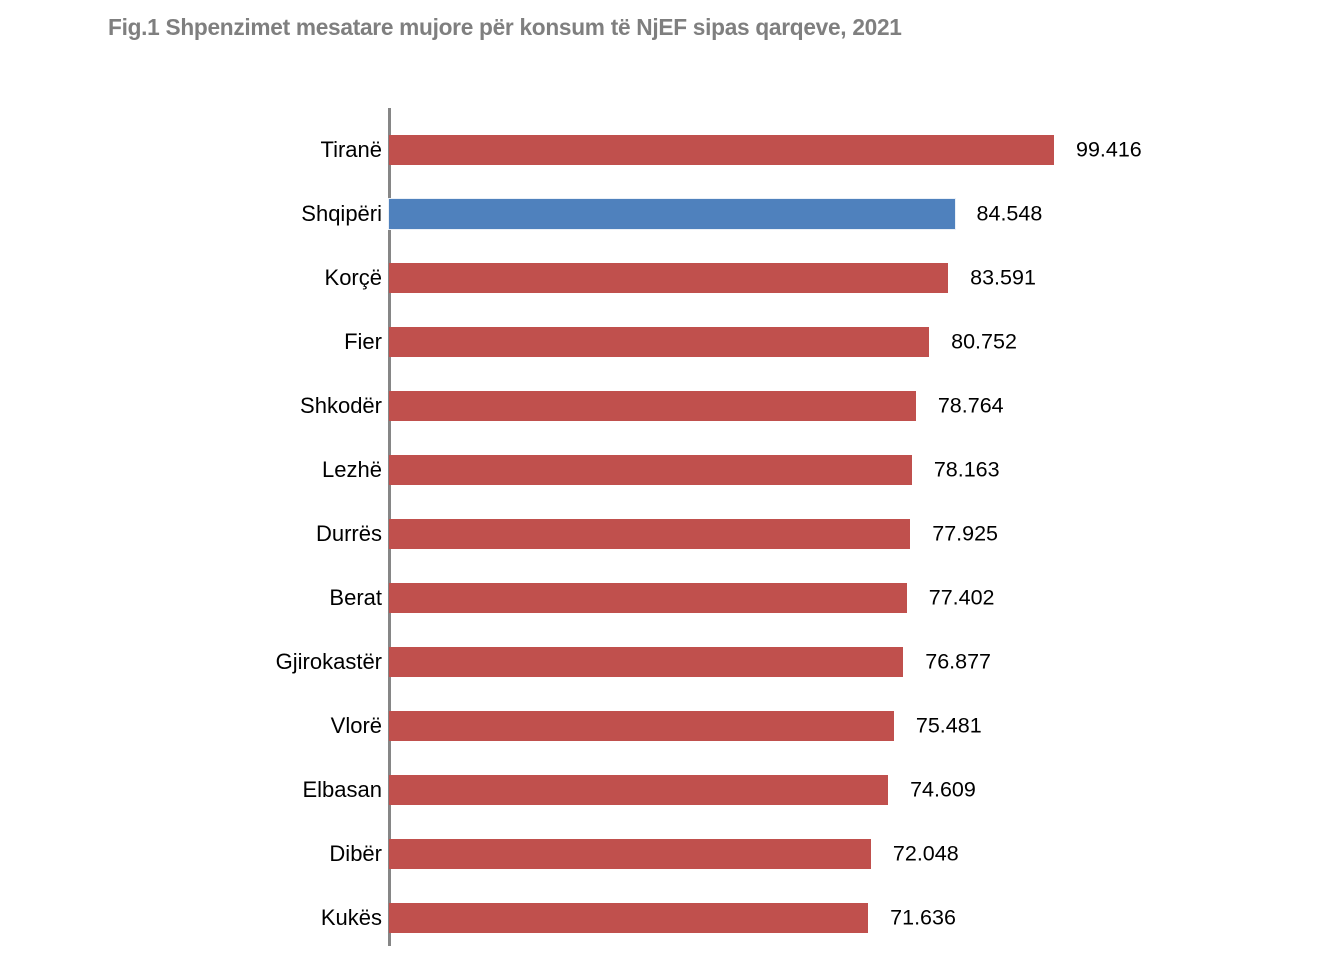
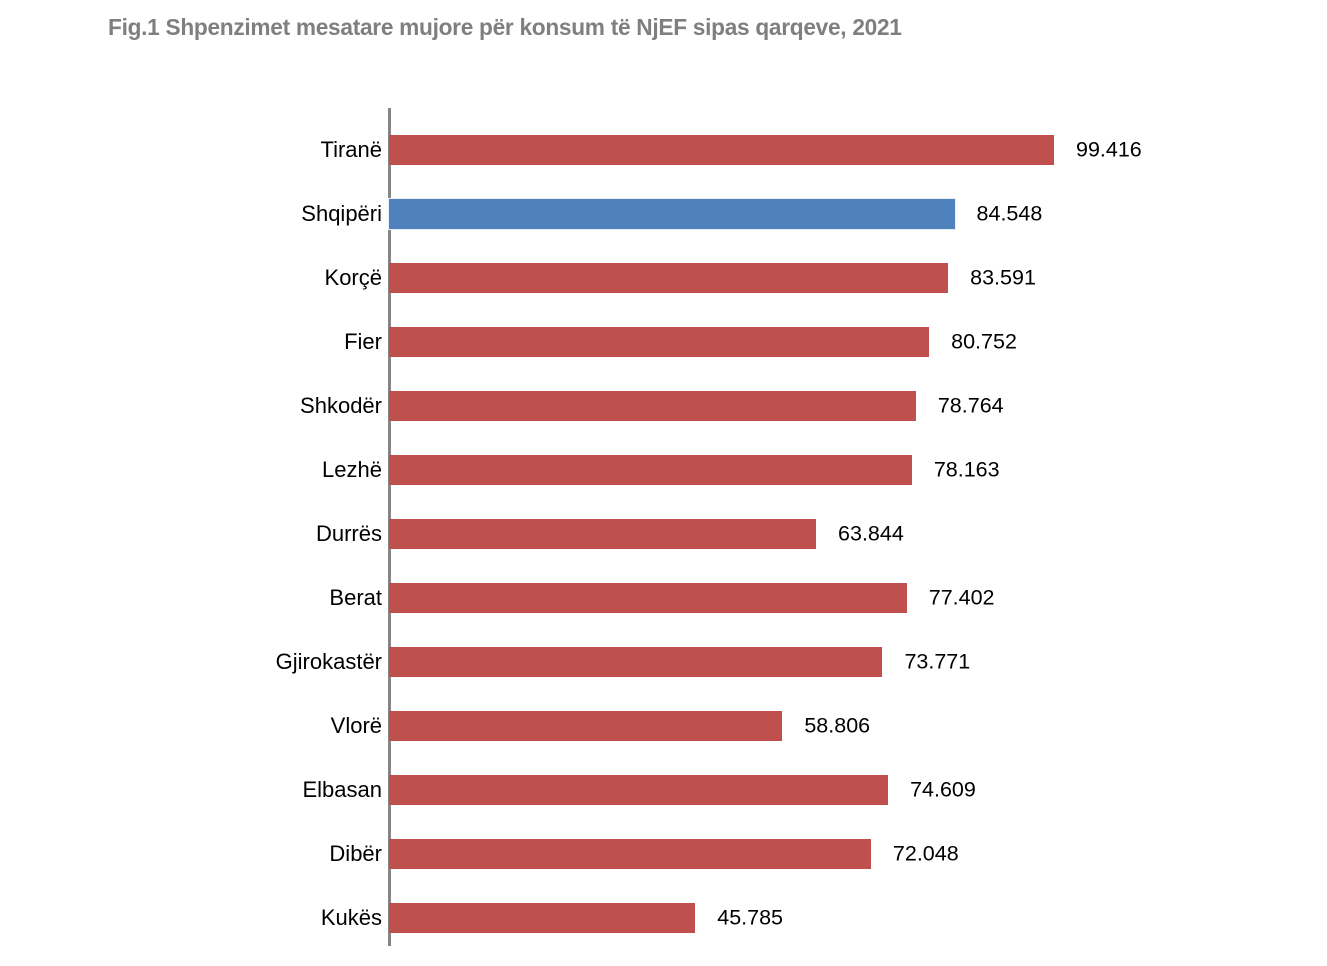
Durrës: 77.925 -> 63.844
Gjirokastër: 76.877 -> 73.771
Vlorë: 75.481 -> 58.806
Kukës: 71.636 -> 45.785
